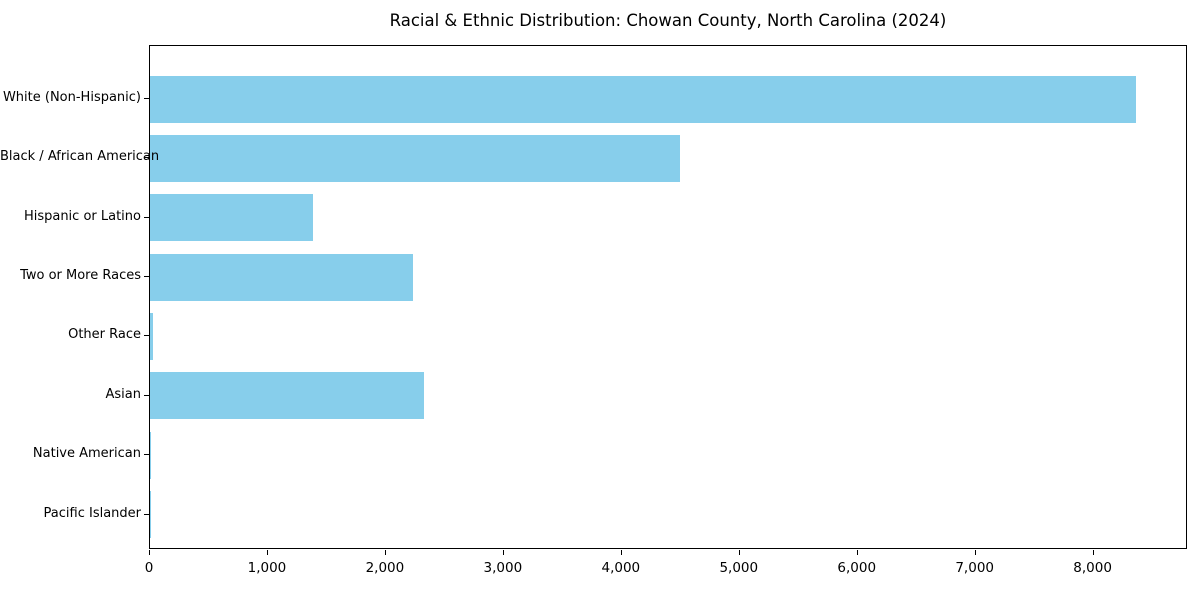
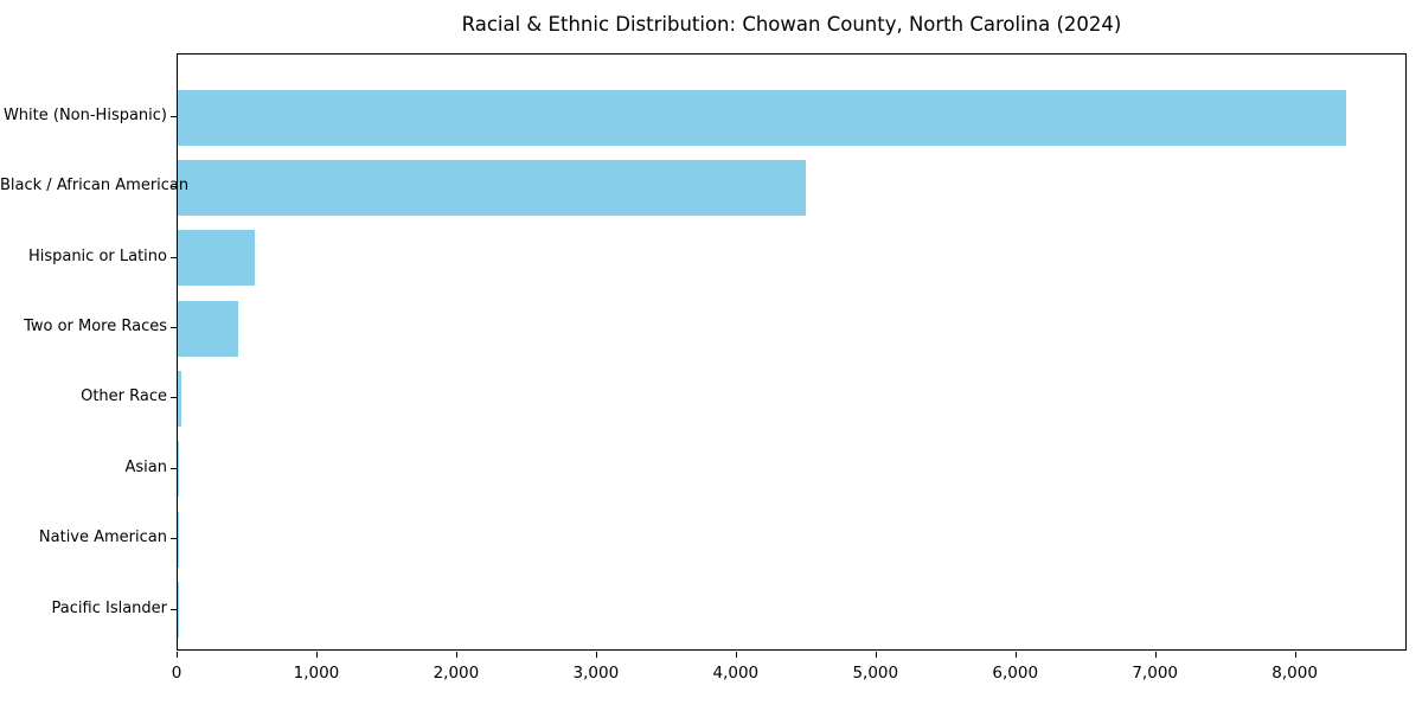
Hispanic or Latino: 1380 -> 550
Two or More Races: 2230 -> 430
Asian: 2320 -> 10
